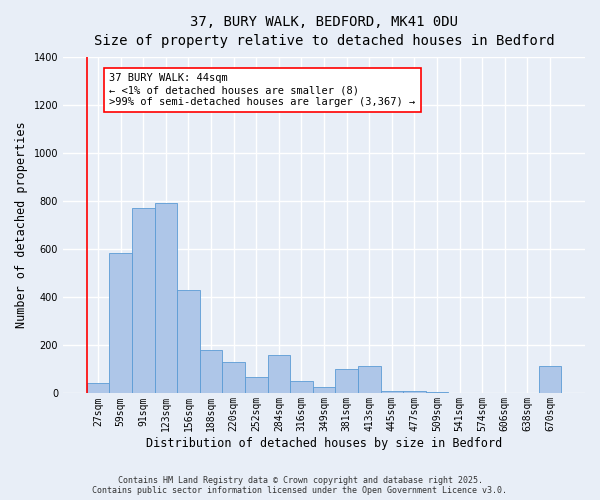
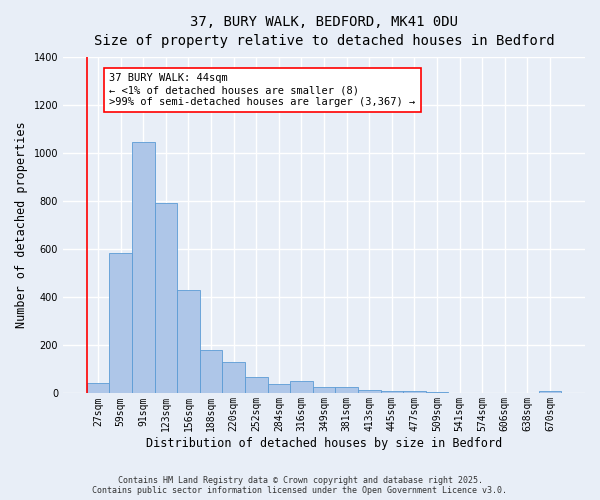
91sqm: 770 -> 1045
284sqm: 160 -> 40
381sqm: 100 -> 25
413sqm: 115 -> 15
670sqm: 115 -> 10
